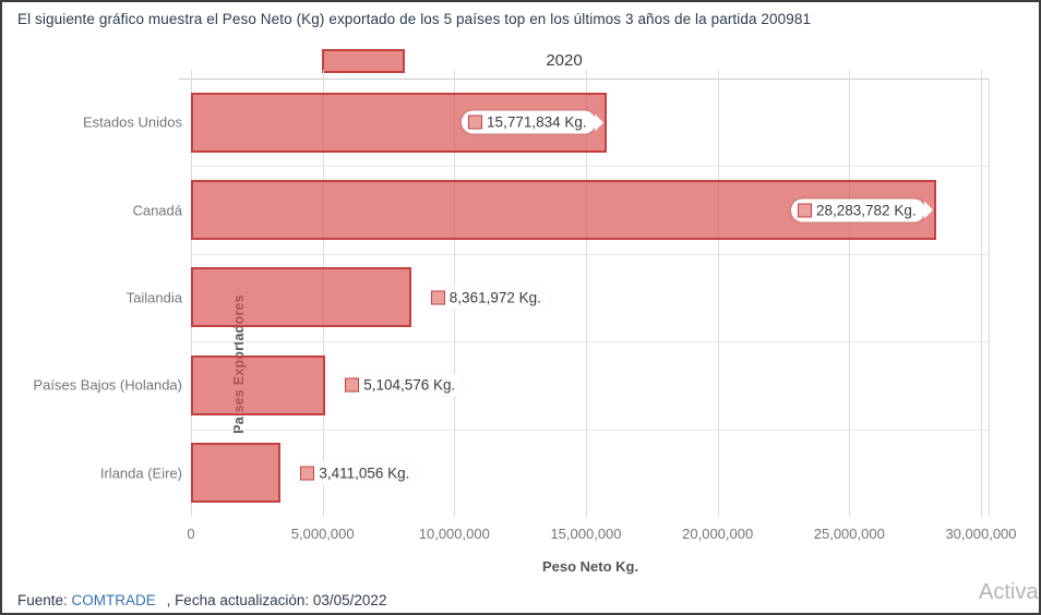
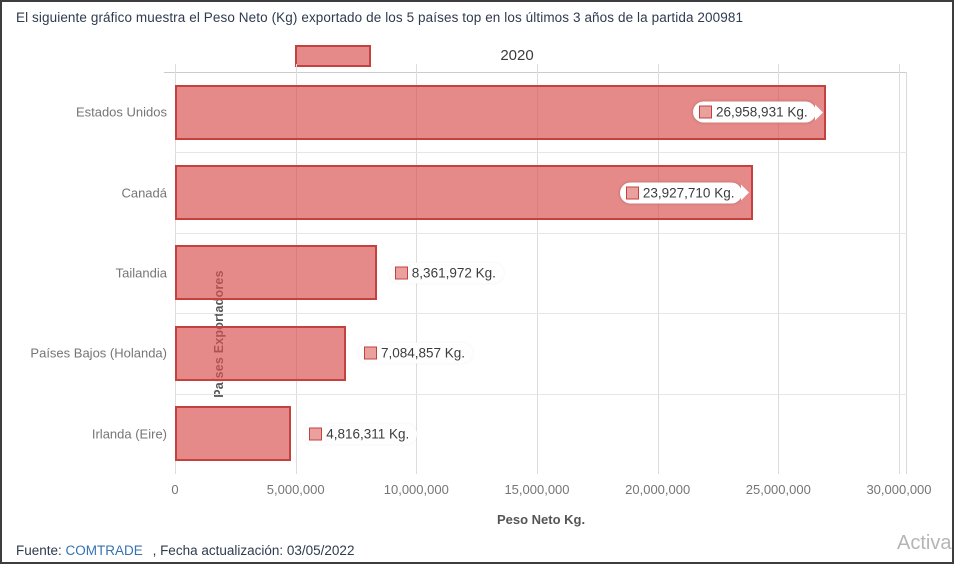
Estados Unidos: 15,771,834 -> 26,958,931
Canadá: 28,283,782 -> 23,927,710
Países Bajos (Holanda): 5,104,576 -> 7,084,857
Irlanda (Eire): 3,411,056 -> 4,816,311
